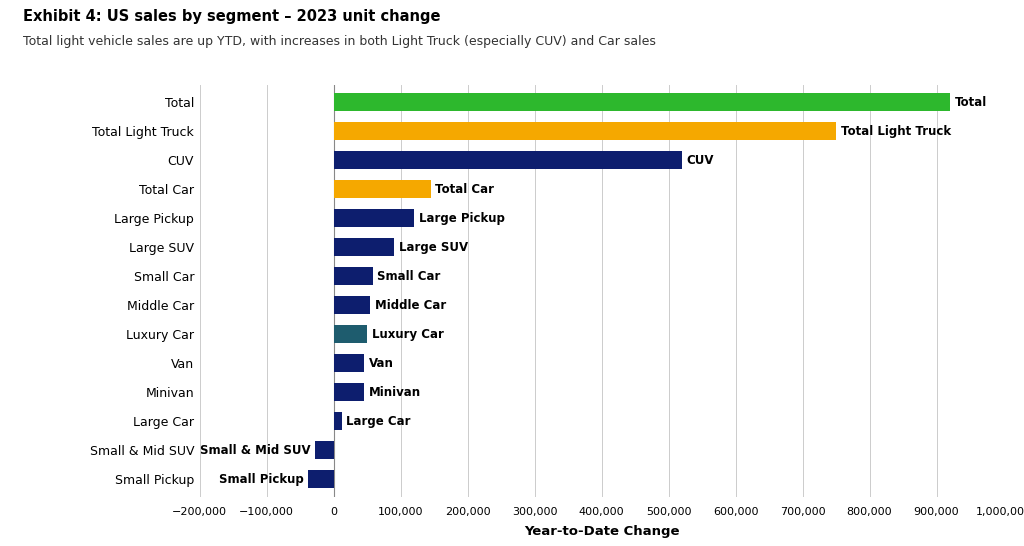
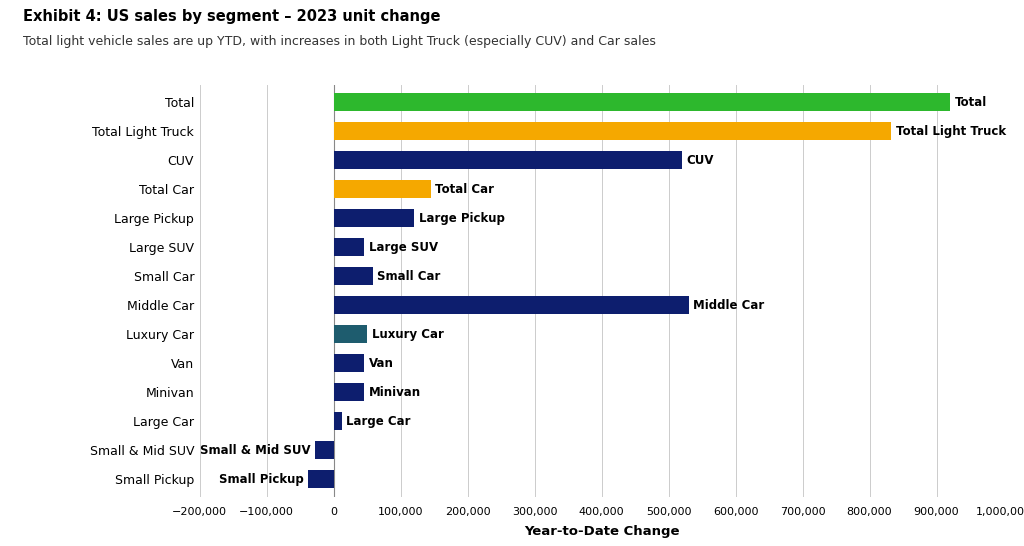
Total Light Truck: 750,000 -> 832,000
Large SUV: 90,000 -> 46,000
Middle Car: 55,000 -> 530,000
